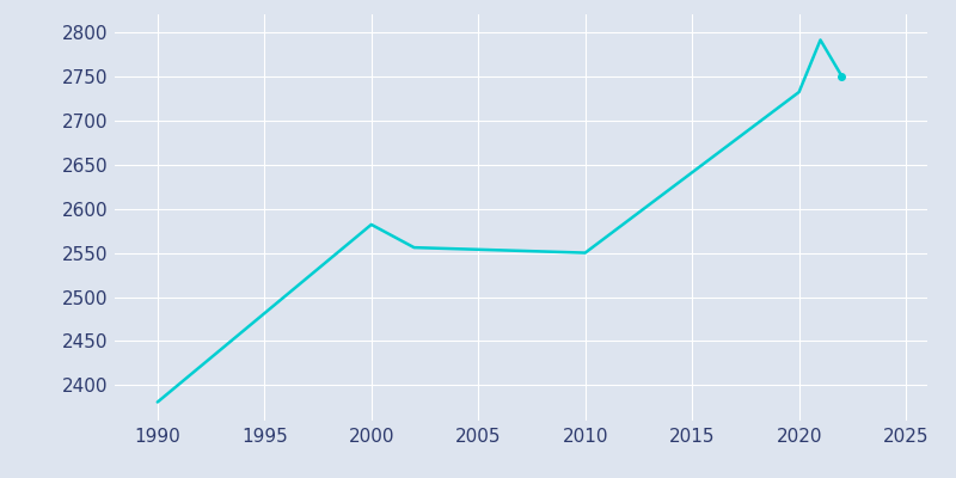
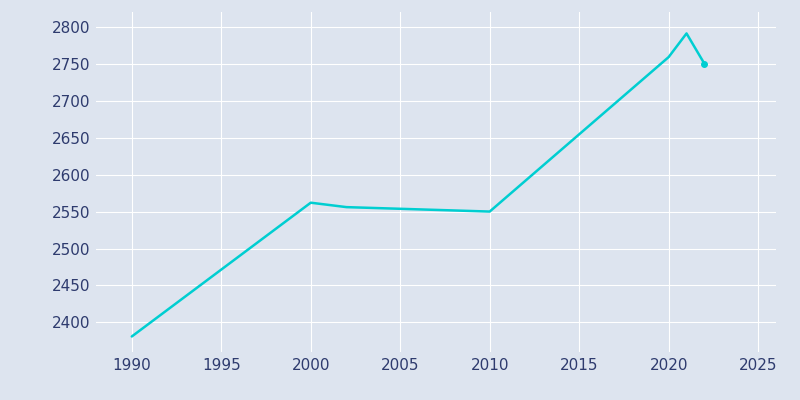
2000: 2582 -> 2562
2020: 2732 -> 2759
